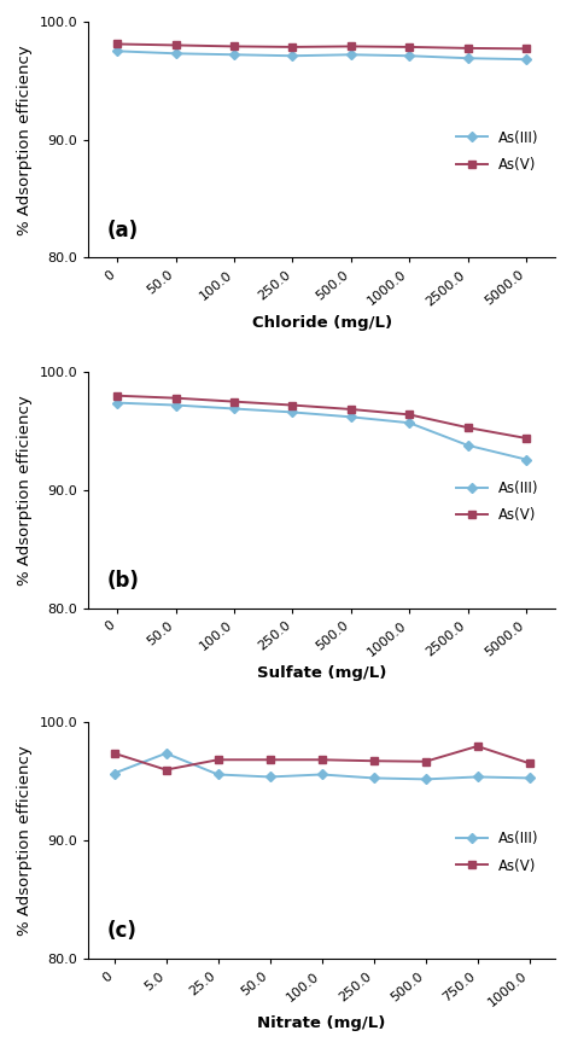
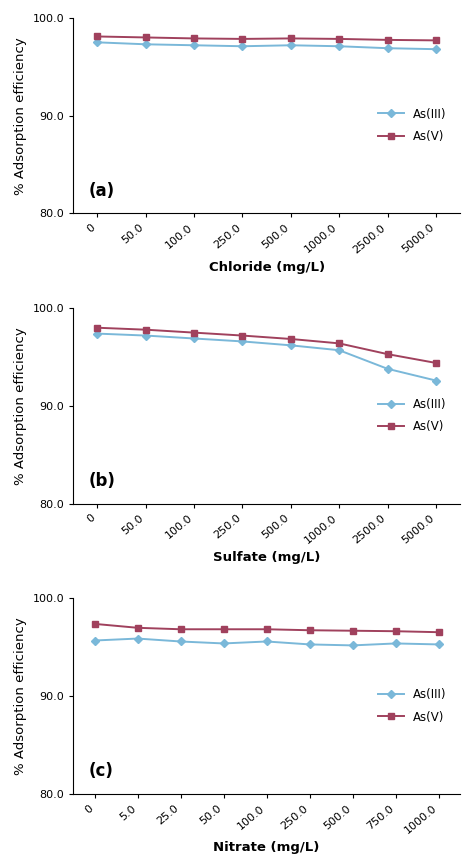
As(III)/5.0: 97.4 -> 95.9
As(V)/5.0: 96.0 -> 97.0
As(V)/750.0: 98.0 -> 96.7
